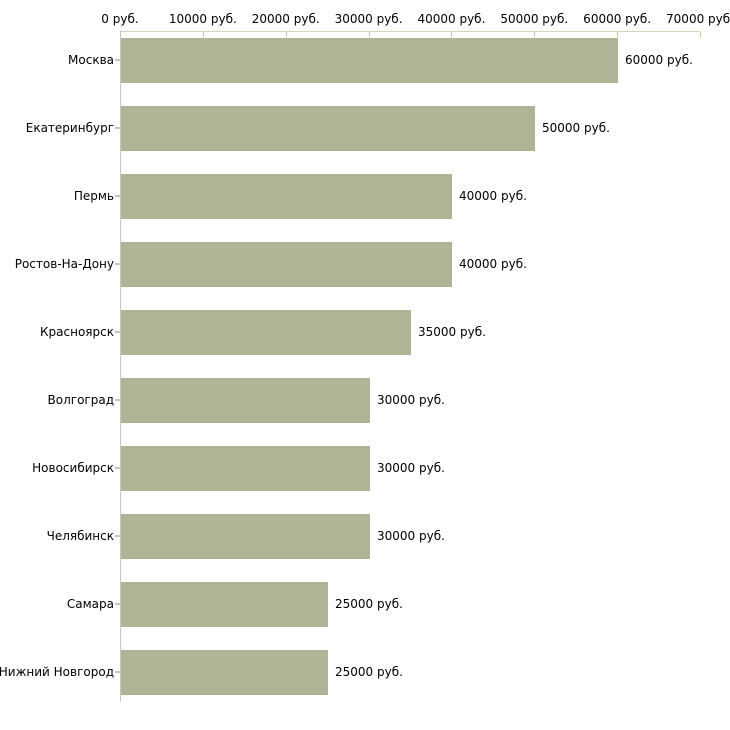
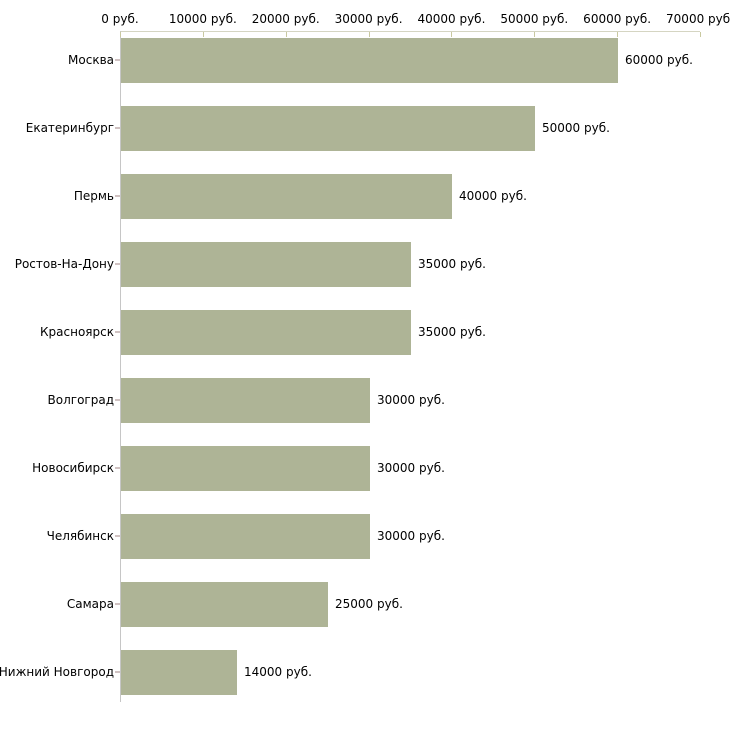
Ростов-На-Дону: 40000 -> 35000
Нижний Новгород: 25000 -> 14000
